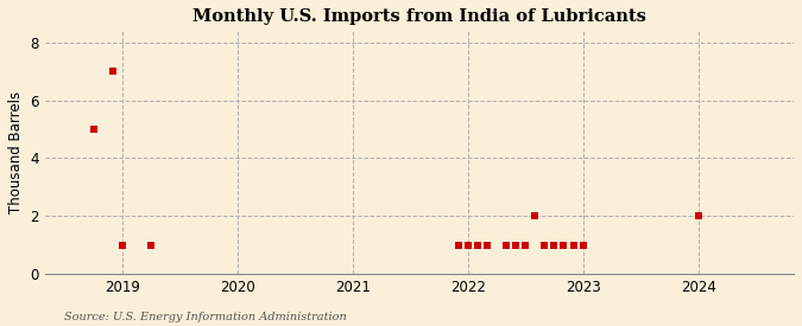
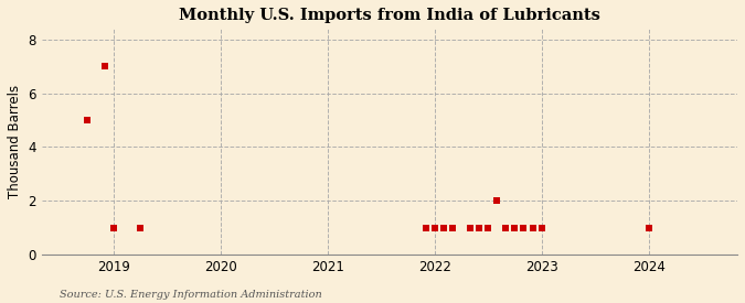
2024: 2 -> 1
